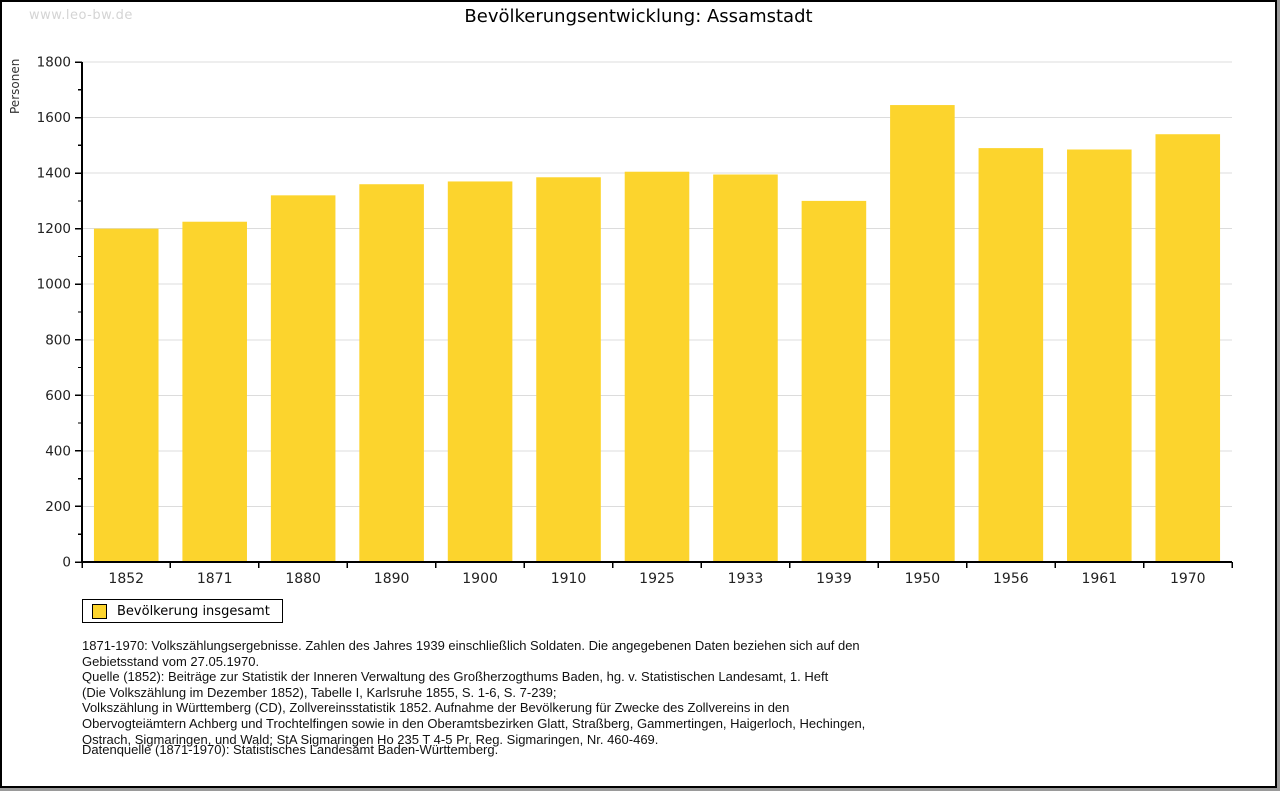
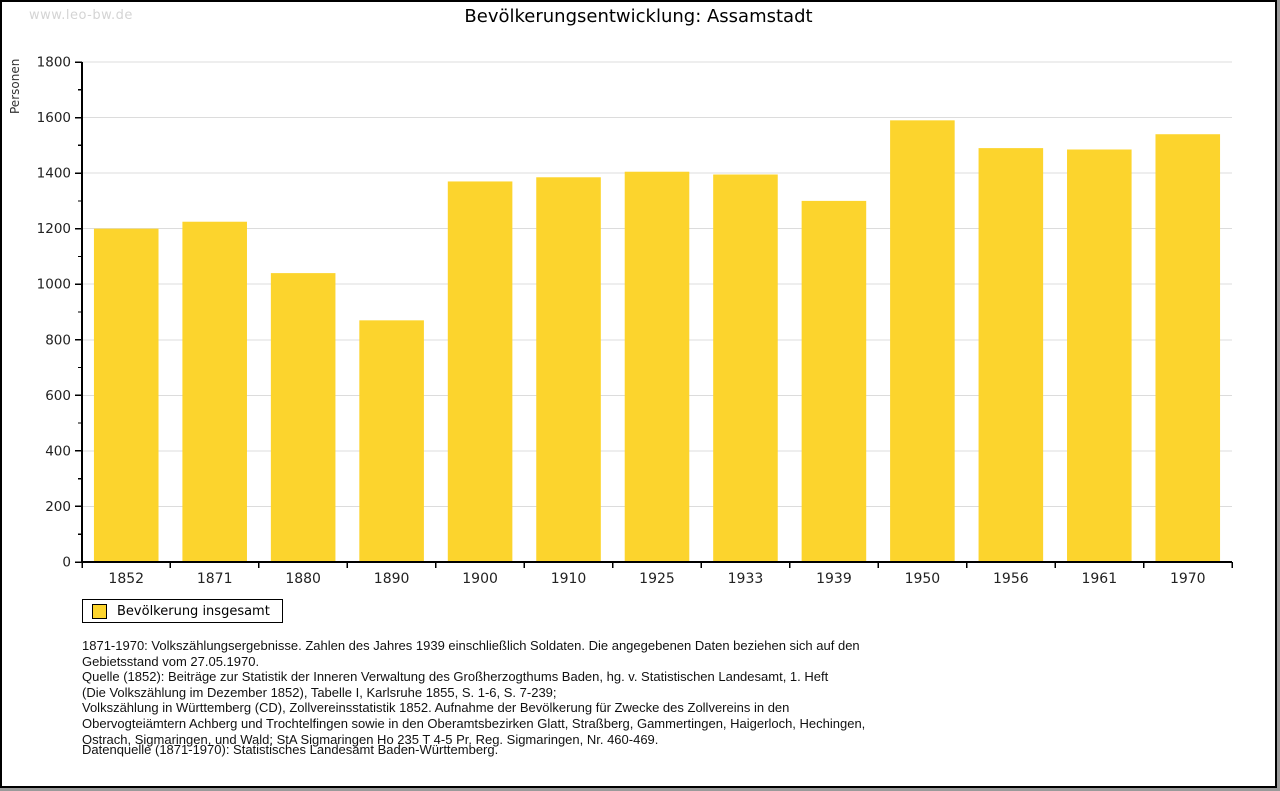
1880: 1320 -> 1040
1890: 1360 -> 870
1950: 1640 -> 1590
